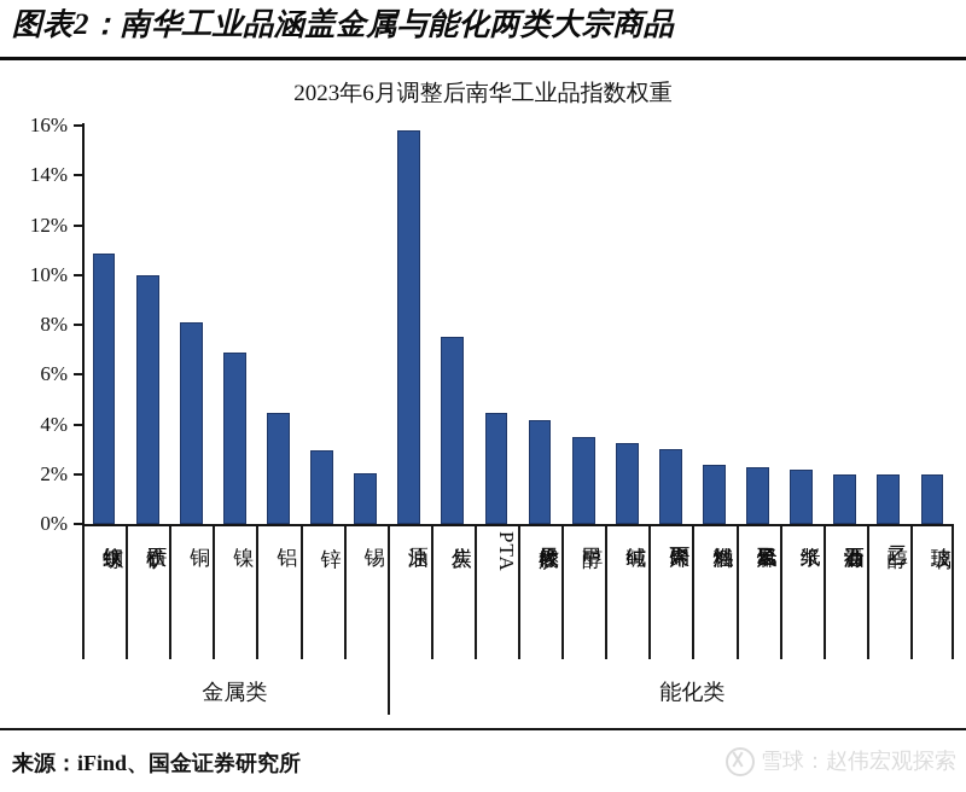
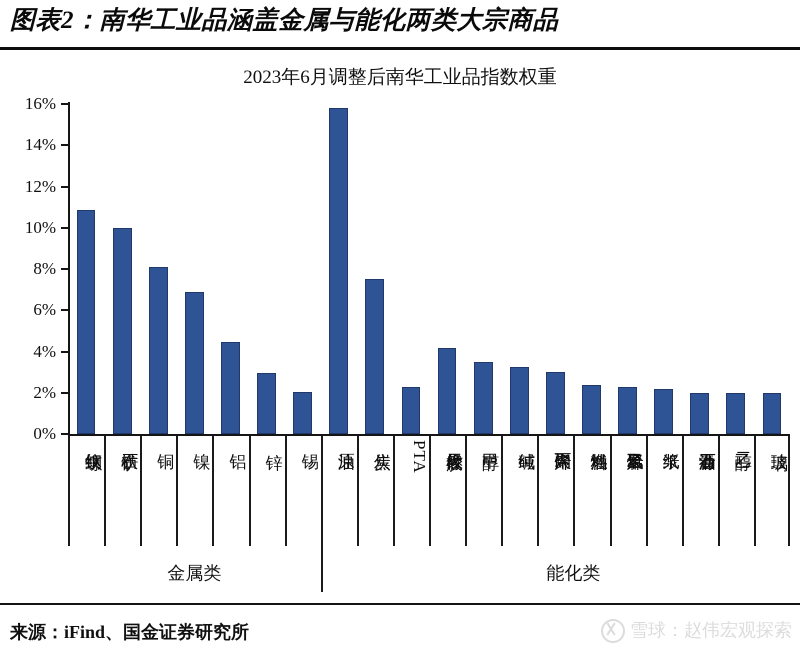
PTA: 4.5% -> 2.3%
